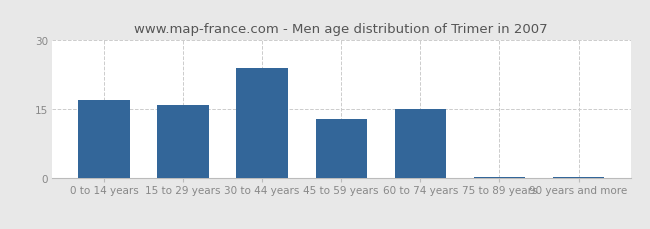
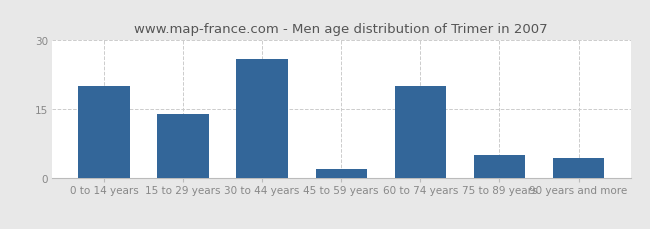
0 to 14 years: 17.0 -> 20.0
15 to 29 years: 16.0 -> 14.0
30 to 44 years: 24.0 -> 26.0
45 to 59 years: 13.0 -> 2.0
60 to 74 years: 15.0 -> 20.0
75 to 89 years: 0.4 -> 5.0
90 years and more: 0.4 -> 4.5
